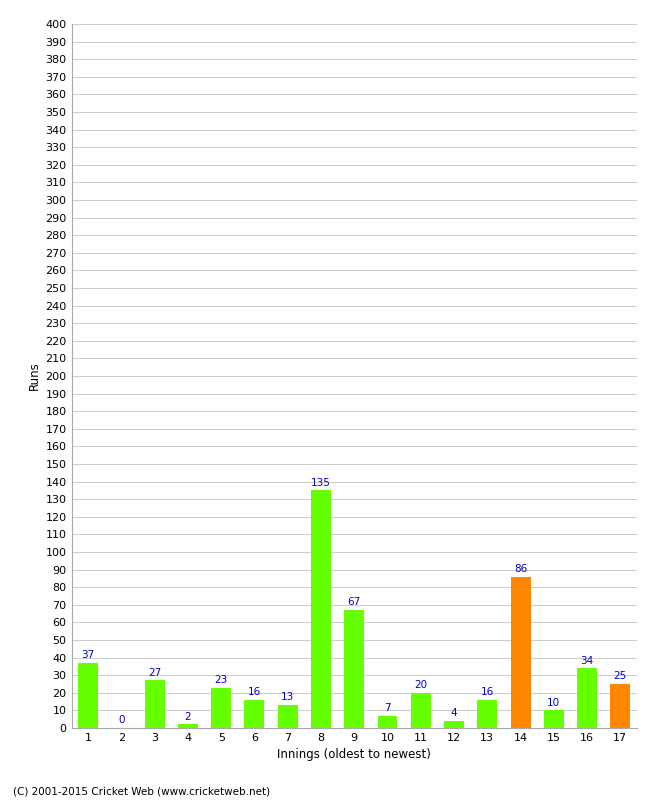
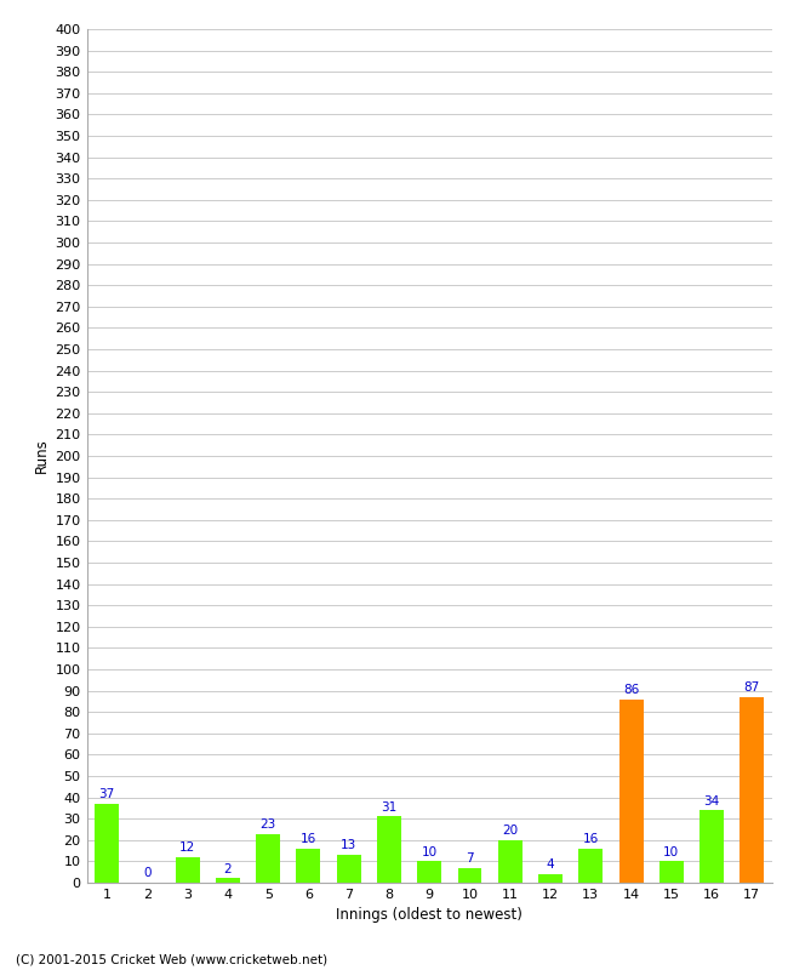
3: 27 -> 12
8: 135 -> 31
9: 67 -> 10
17: 25 -> 87
